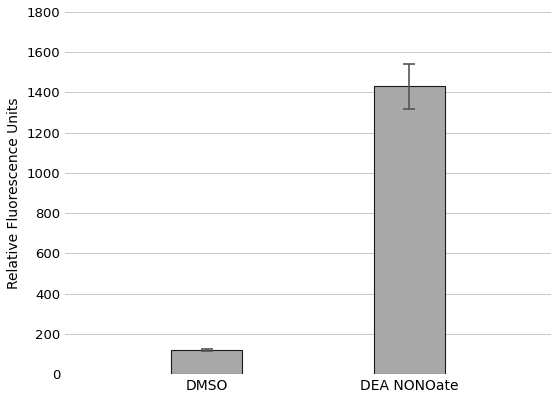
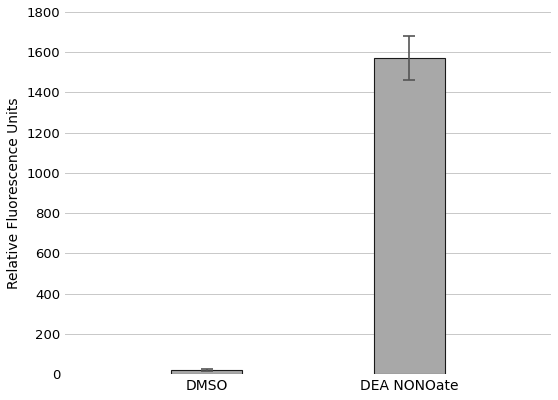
DMSO: 120 -> 20
DEA NONOate: 1430 -> 1570
